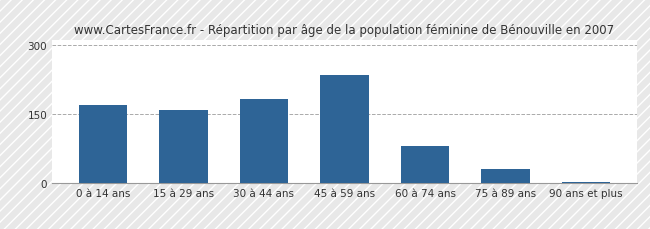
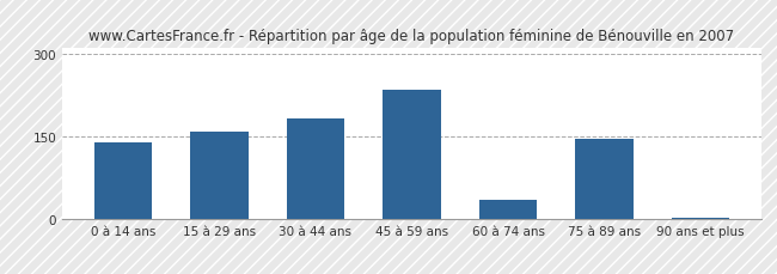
0 à 14 ans: 170 -> 140
60 à 74 ans: 80 -> 35
75 à 89 ans: 30 -> 145
